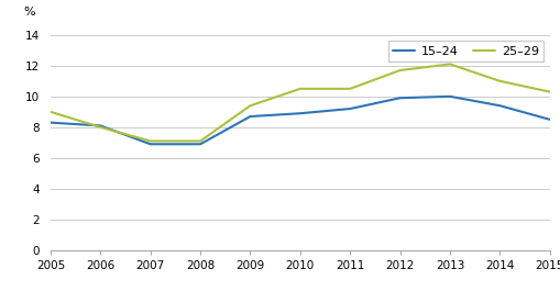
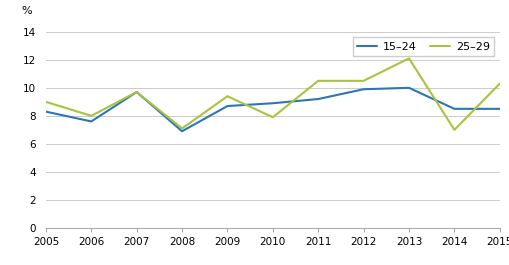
15–24/2006: 8.1 -> 7.6
15–24/2007: 6.9 -> 9.7
25–29/2007: 7.1 -> 9.7
25–29/2010: 10.5 -> 7.9
25–29/2012: 11.7 -> 10.5
15–24/2014: 9.4 -> 8.5
25–29/2014: 11.0 -> 7.0
